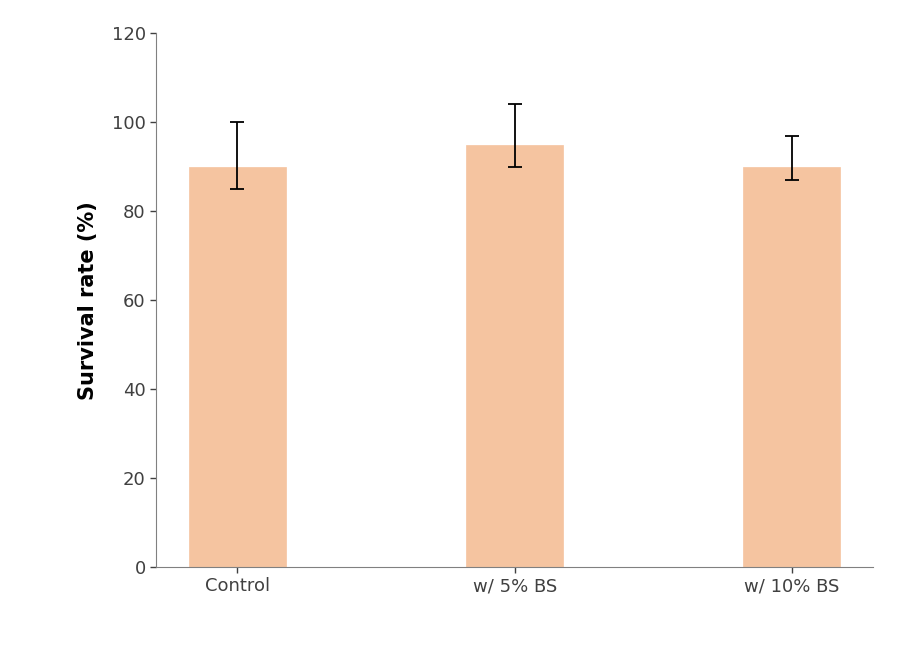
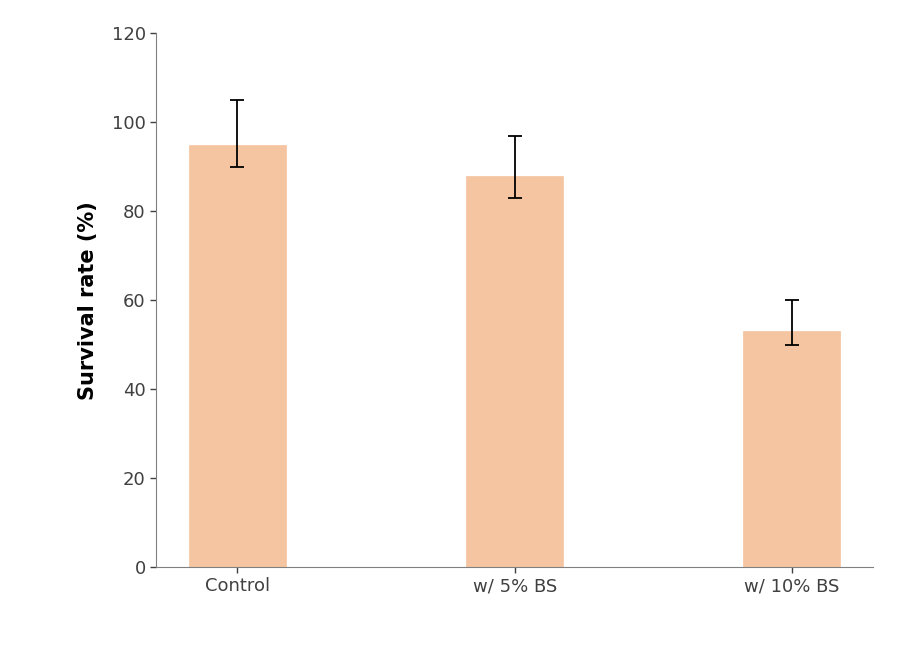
Control: 90 -> 95
w/ 5% BS: 95 -> 88
w/ 10% BS: 90 -> 53
